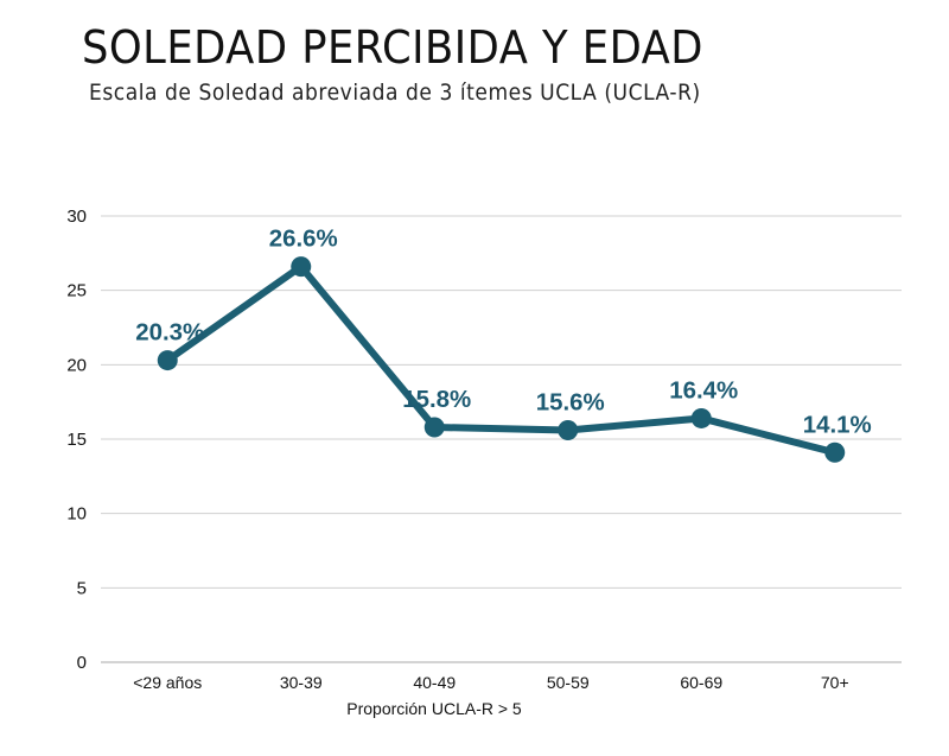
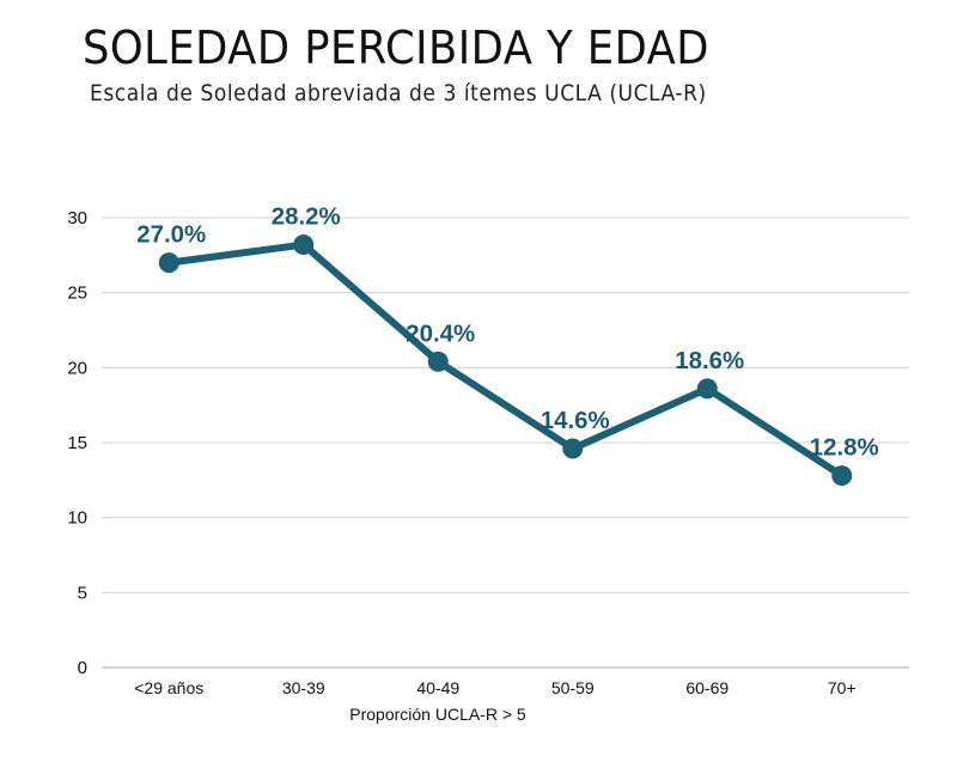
<29 años: 20.3% -> 27.0%
30-39: 26.6% -> 28.2%
40-49: 15.8% -> 20.4%
50-59: 15.6% -> 14.6%
60-69: 16.4% -> 18.6%
70+: 14.1% -> 12.8%
